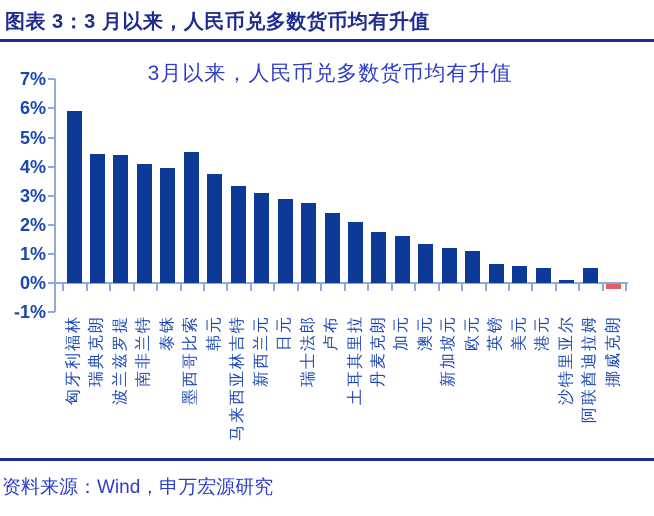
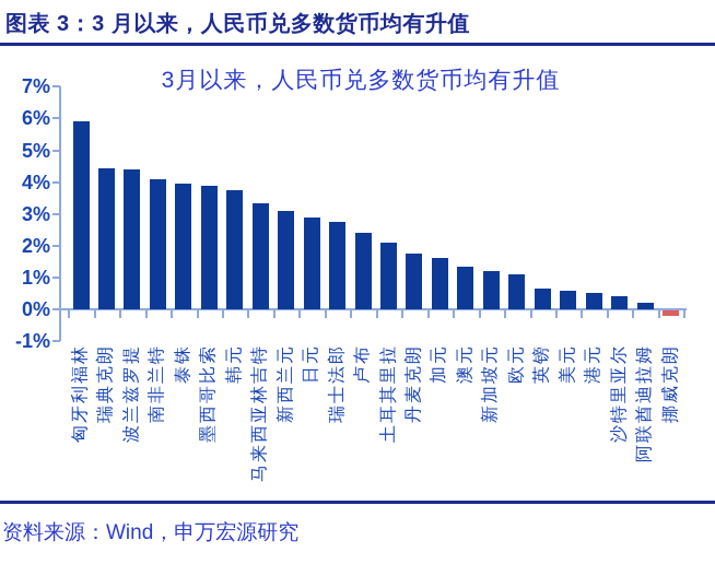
墨西哥比索: 4.5% -> 3.9%
沙特里亚尔: 0.1% -> 0.4%
阿联酋迪拉姆: 0.5% -> 0.2%
